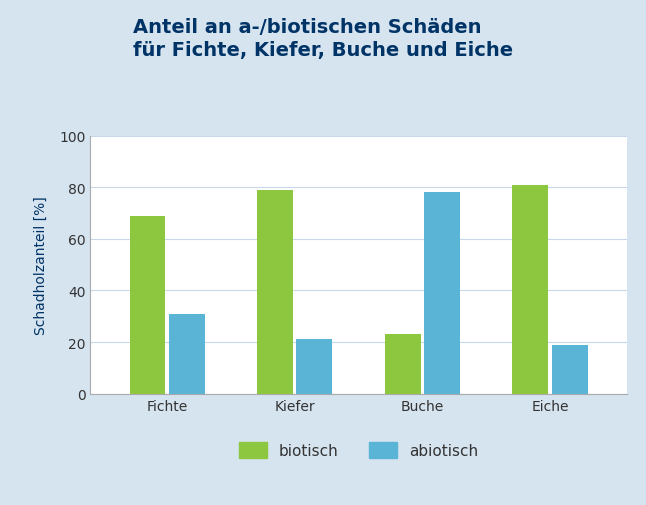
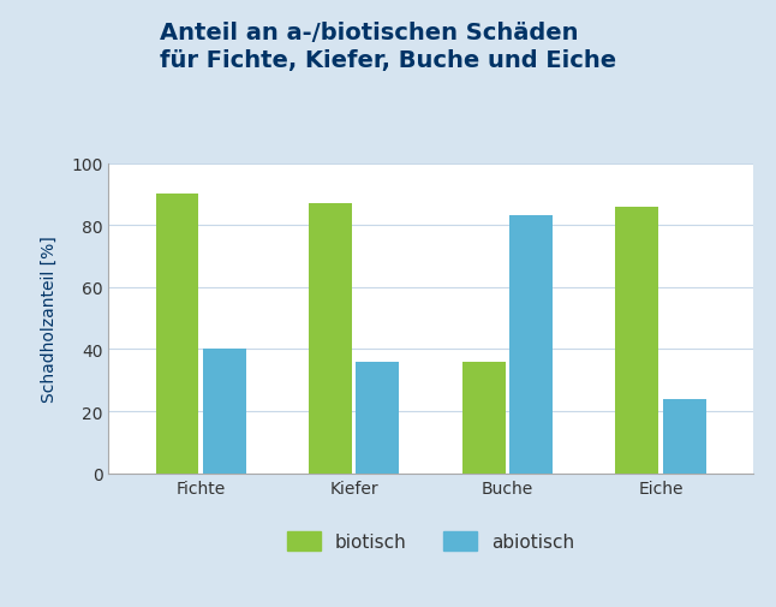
biotisch/Fichte: 69 -> 90
abiotisch/Fichte: 31 -> 40
biotisch/Kiefer: 79 -> 87
abiotisch/Kiefer: 21 -> 36
biotisch/Buche: 23 -> 36
abiotisch/Buche: 78 -> 83
biotisch/Eiche: 81 -> 86
abiotisch/Eiche: 19 -> 24
